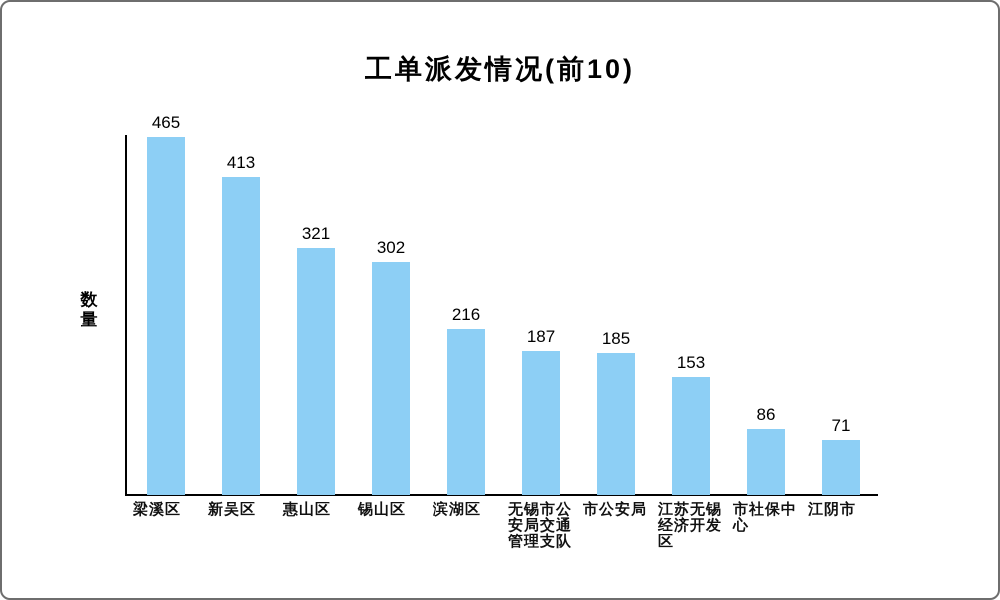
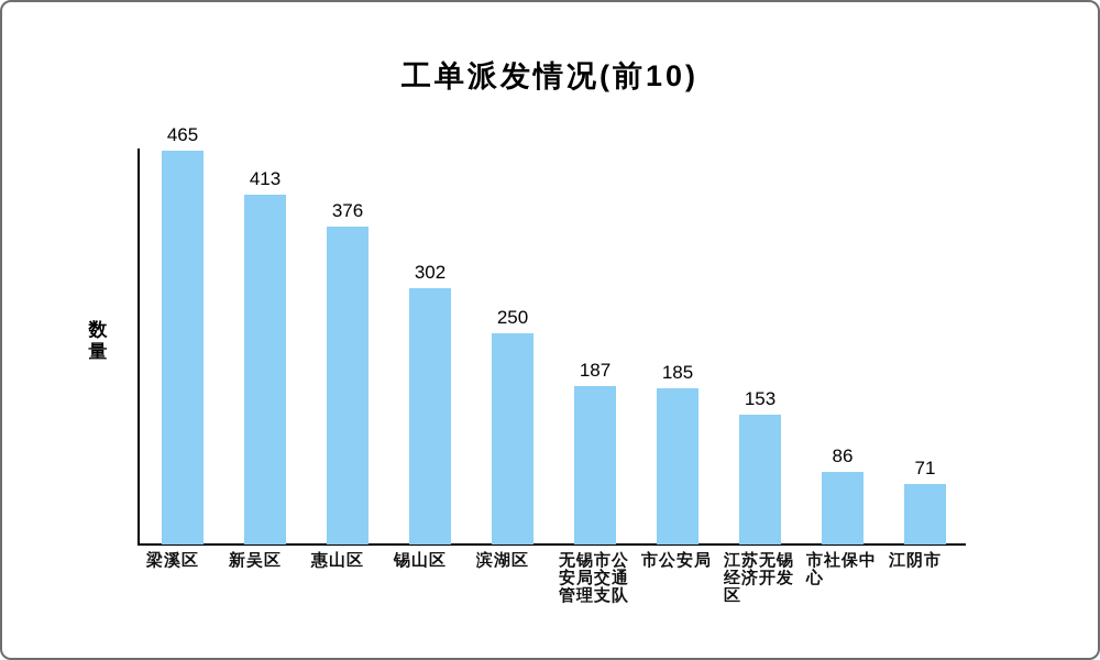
惠山区: 321 -> 376
滨湖区: 216 -> 250
